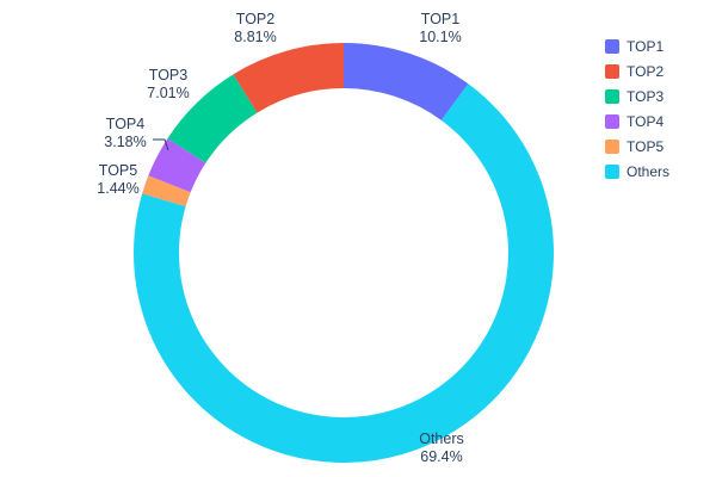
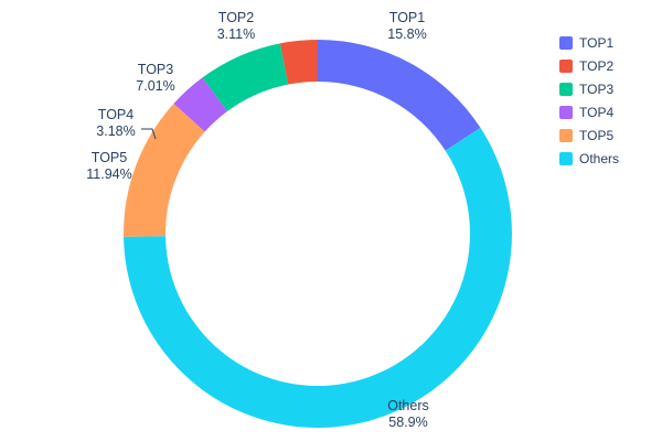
TOP1: 10.1% -> 15.8%
TOP2: 8.81% -> 3.11%
TOP5: 1.44% -> 11.94%
Others: 69.4% -> 58.9%
